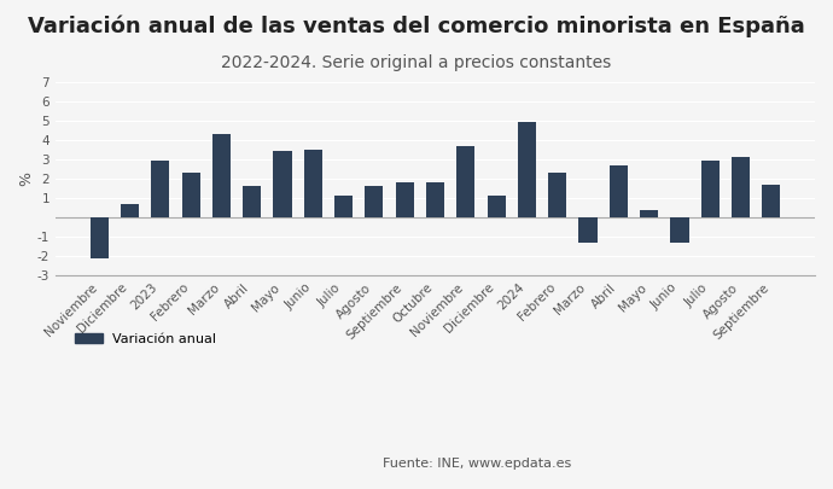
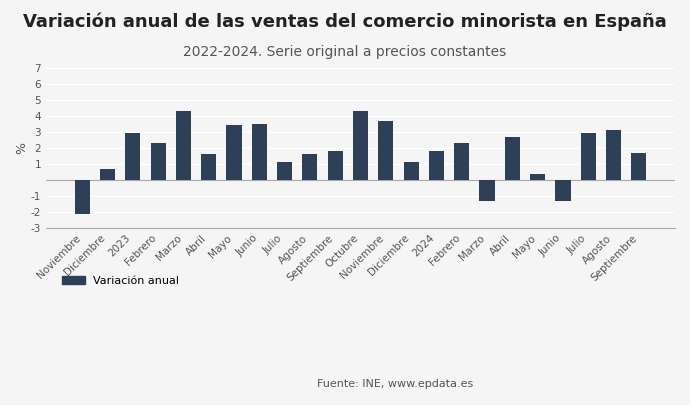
Octubre: 1.8 -> 4.3
2024: 4.9 -> 1.8
